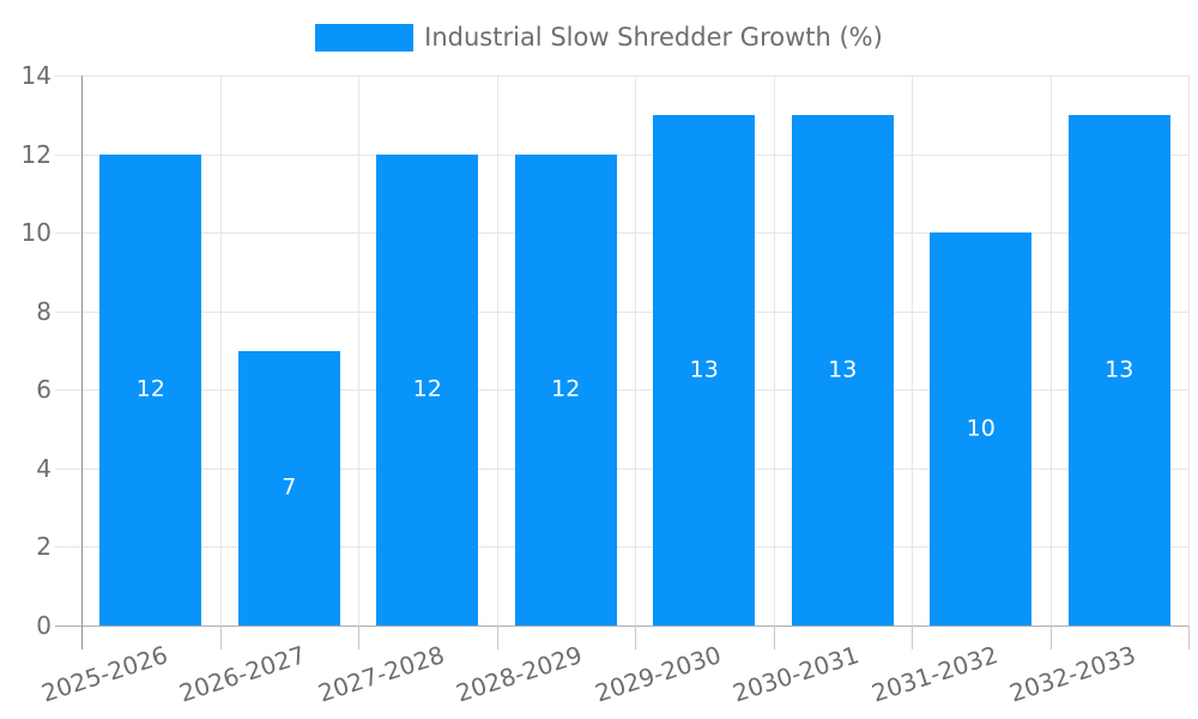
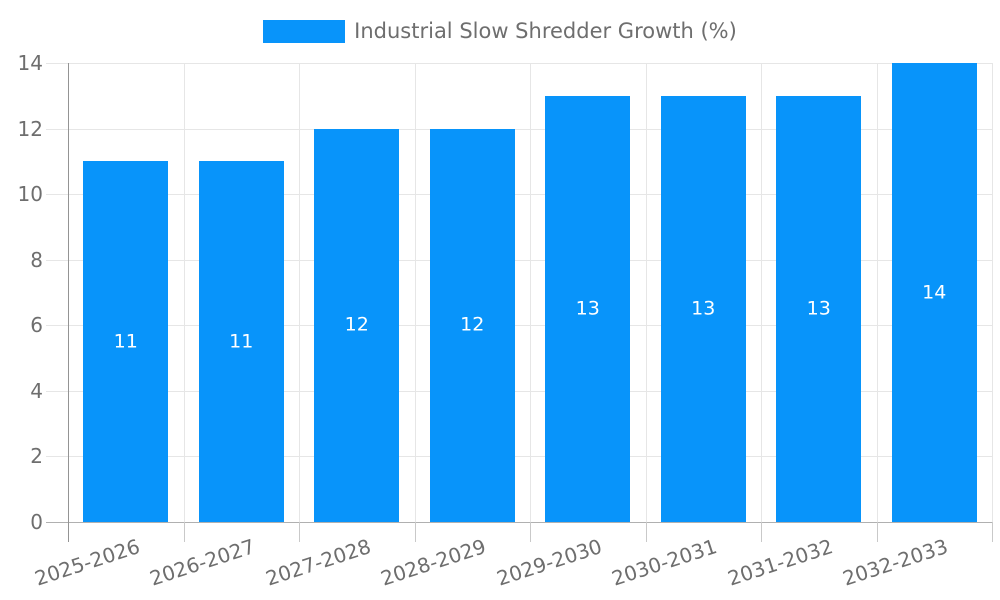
2025-2026: 12 -> 11
2026-2027: 7 -> 11
2031-2032: 10 -> 13
2032-2033: 13 -> 14
